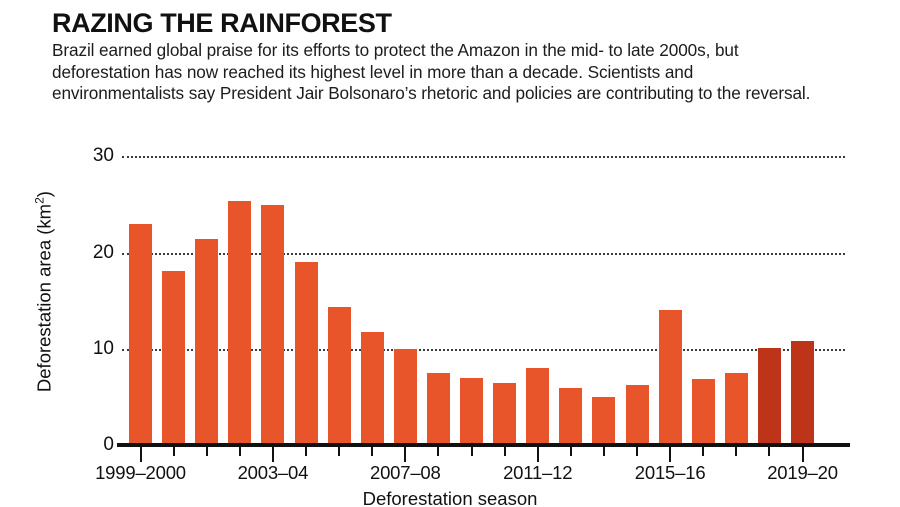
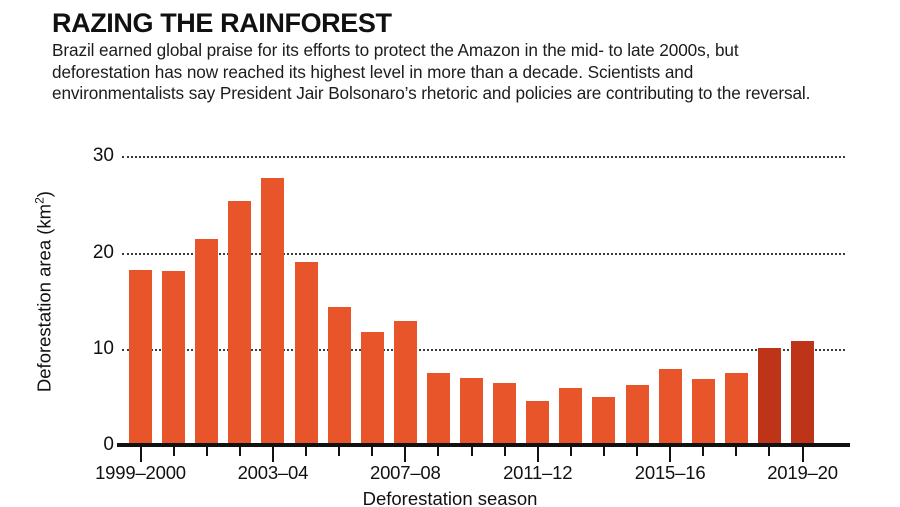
1999–2000: 23 -> 18
2003–04: 25 -> 28
2007–08: 10 -> 13
2011–12: 8 -> 5
2015–16: 14 -> 8
